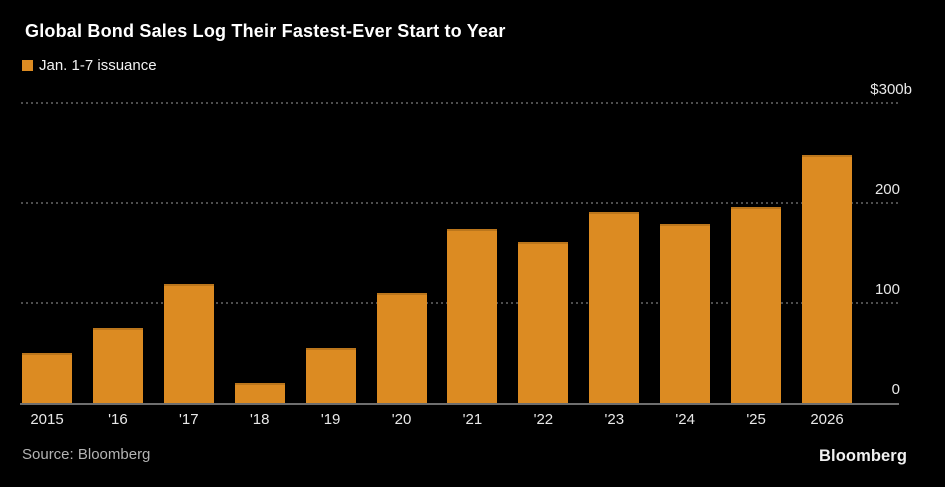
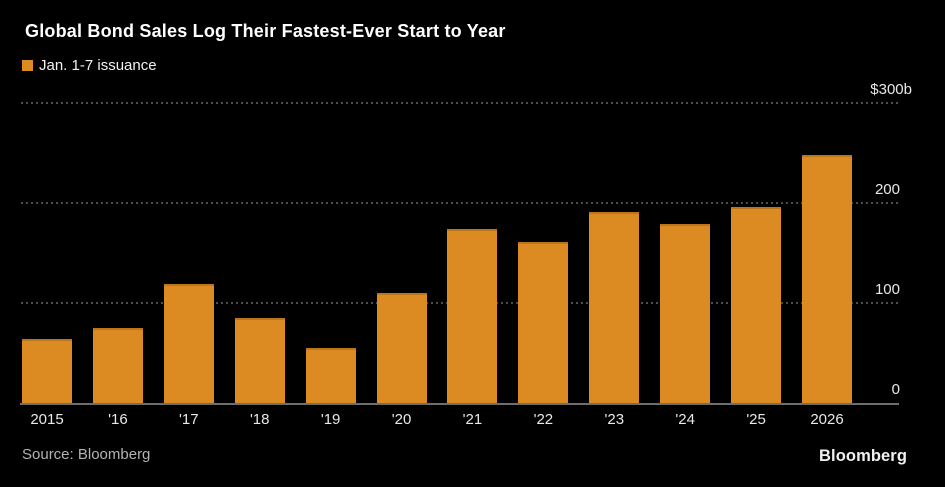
2015: 50 -> 64
'18: 20 -> 85
